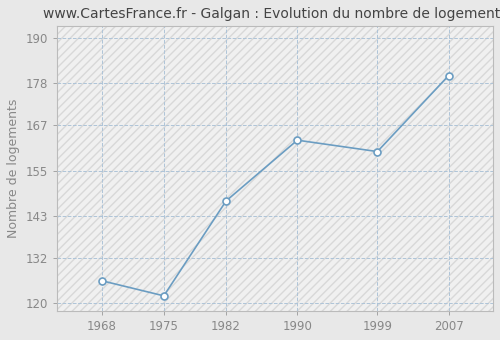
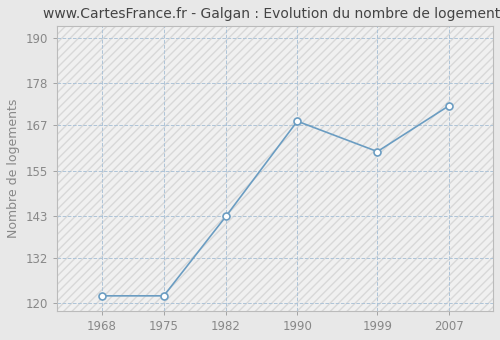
1968: 126 -> 122
1982: 147 -> 143
1990: 163 -> 168
2007: 180 -> 172
